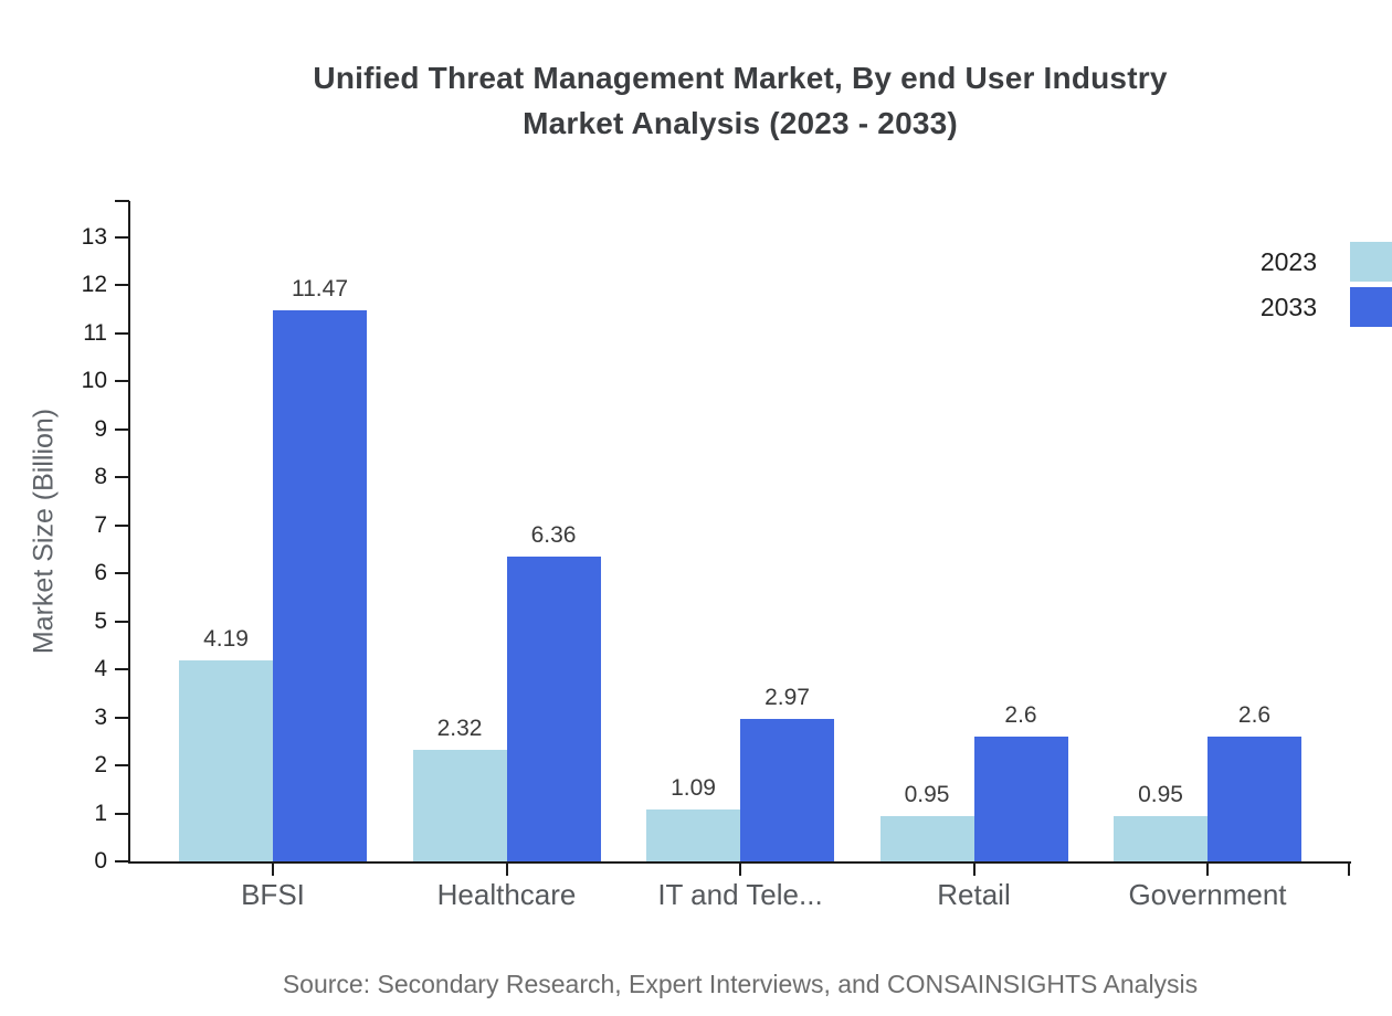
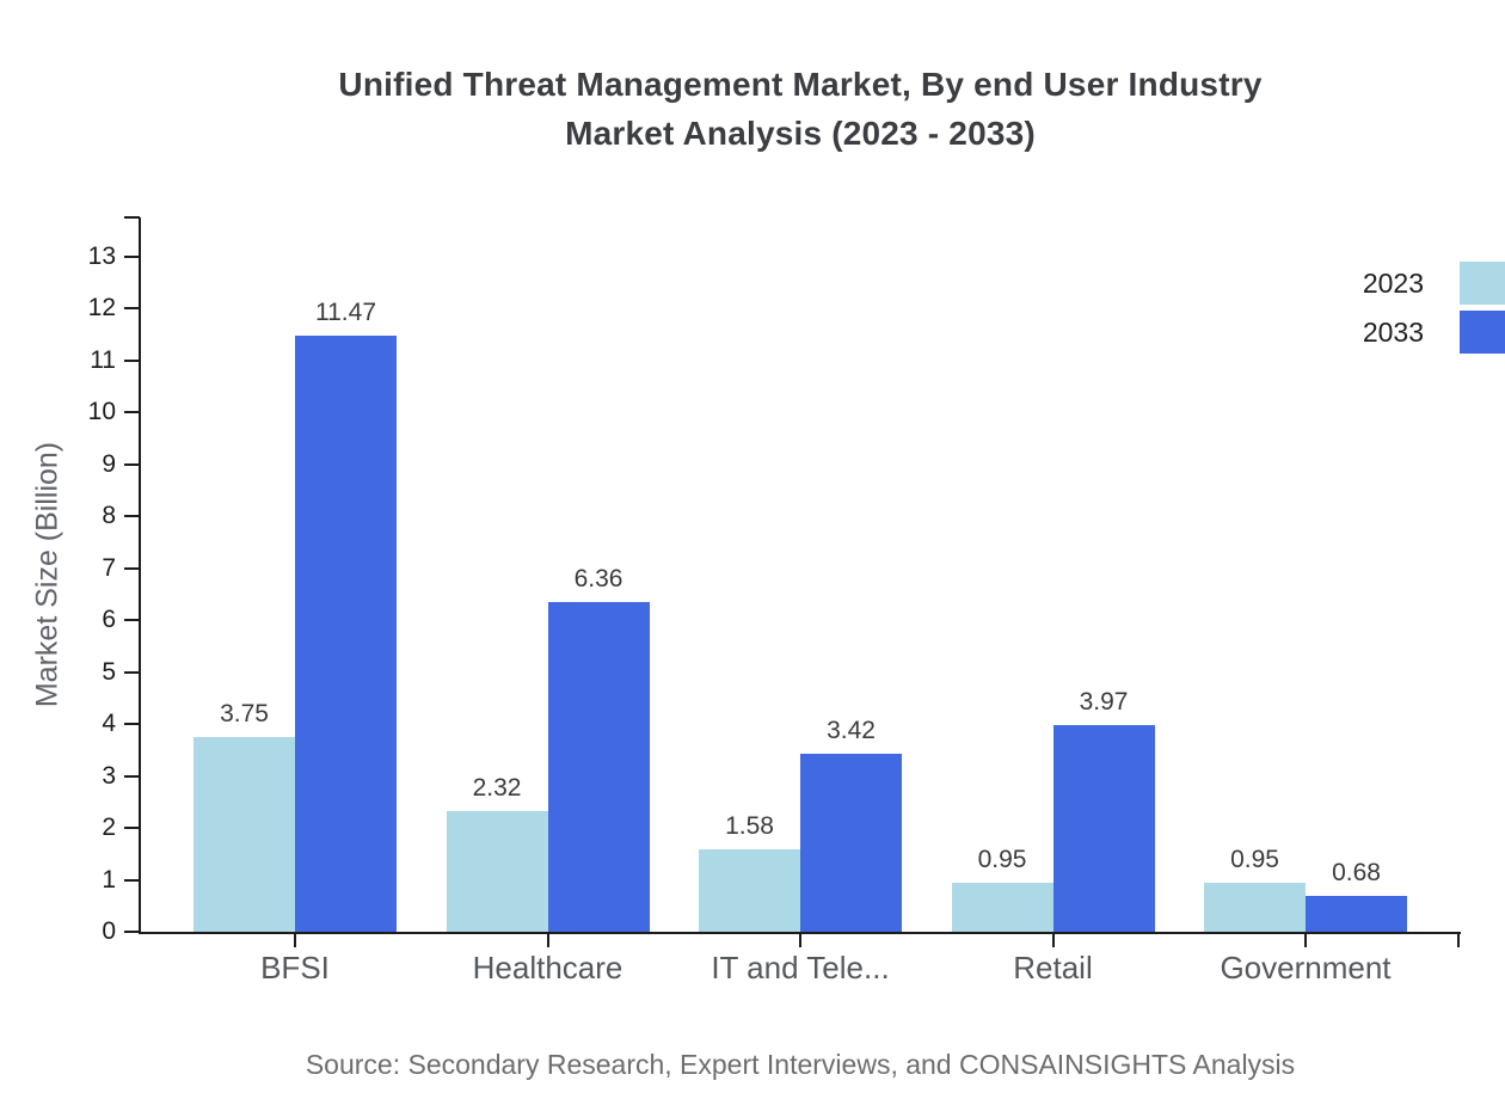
2023/BFSI: 4.19 -> 3.75
2023/IT and Tele...: 1.09 -> 1.58
2033/IT and Tele...: 2.97 -> 3.42
2033/Retail: 2.6 -> 3.97
2033/Government: 2.6 -> 0.68
